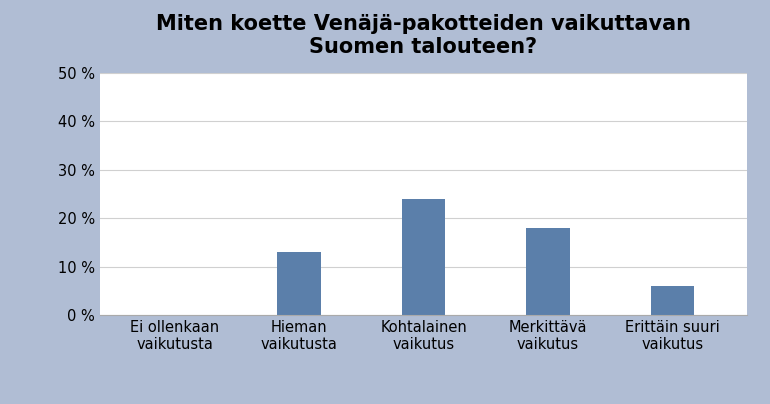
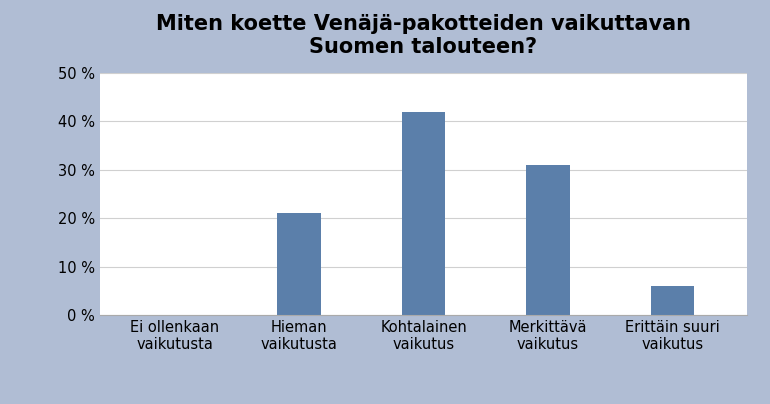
Hieman vaikutusta: 13 % -> 21 %
Kohtalainen vaikutus: 24 % -> 42 %
Merkittävä vaikutus: 18 % -> 31 %
